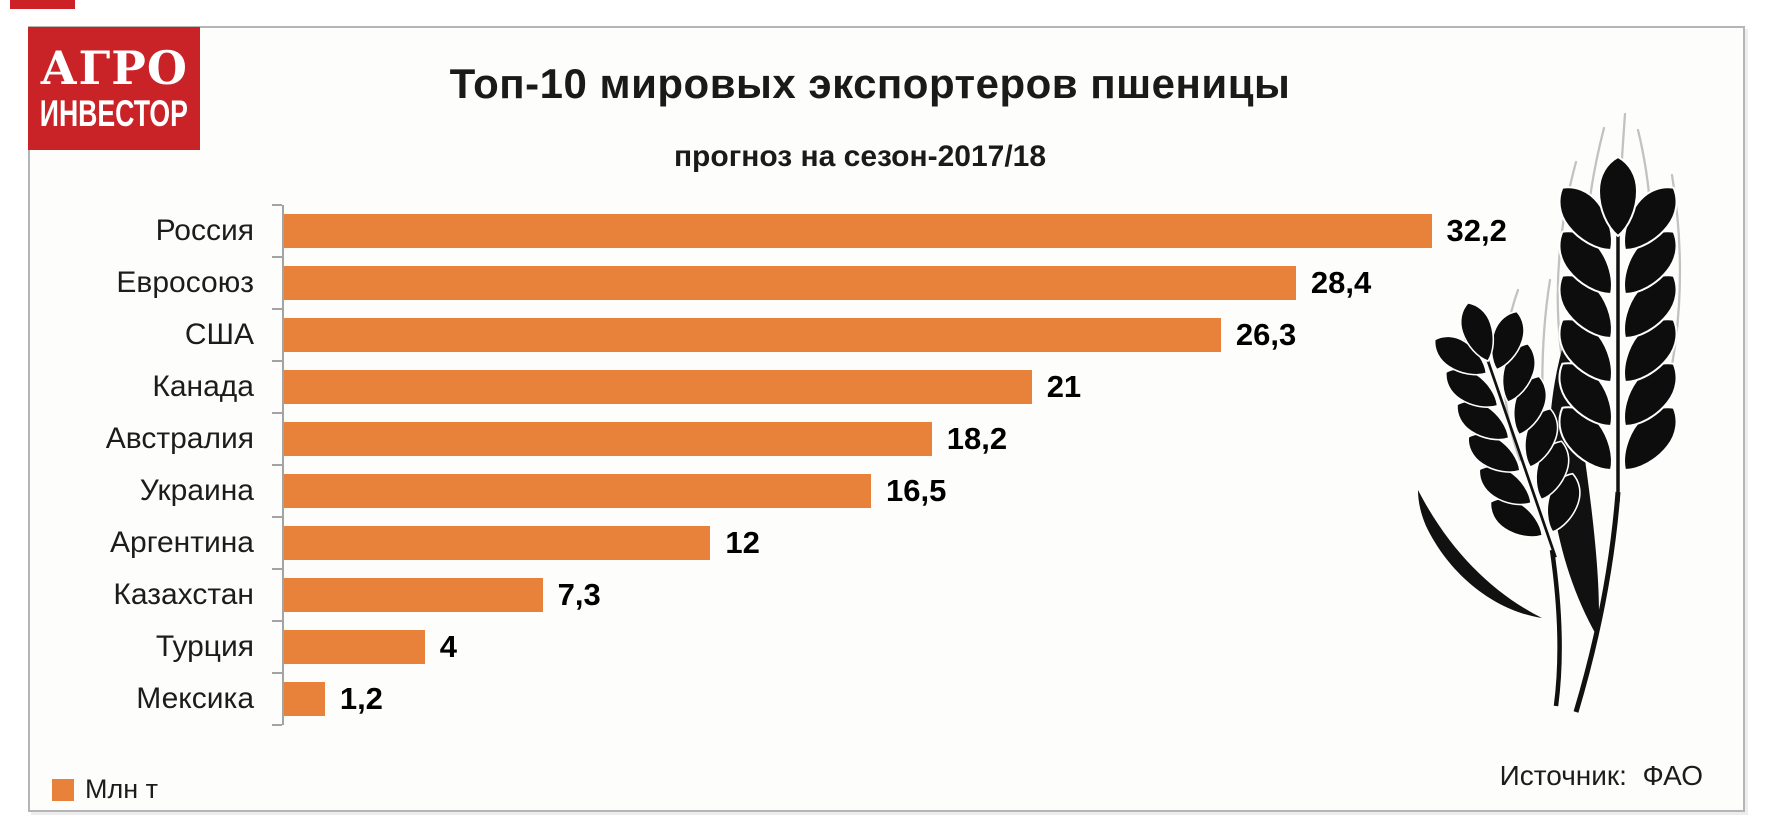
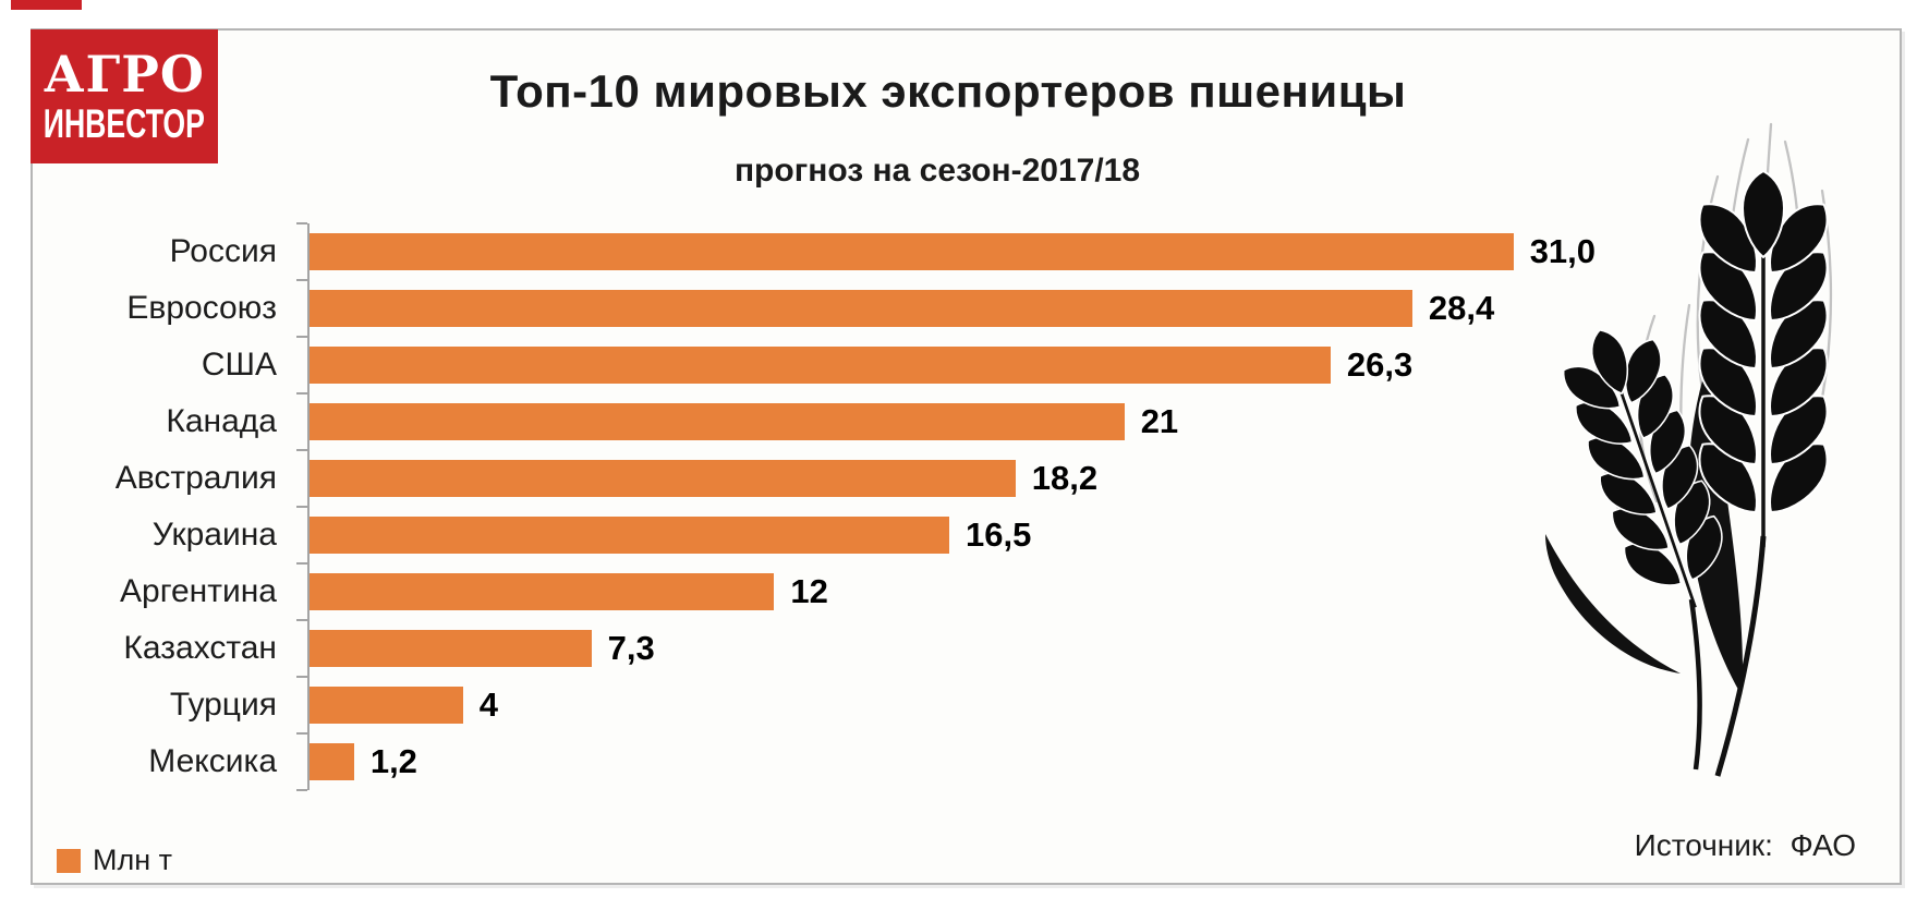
Россия: 32,2 -> 31,0
